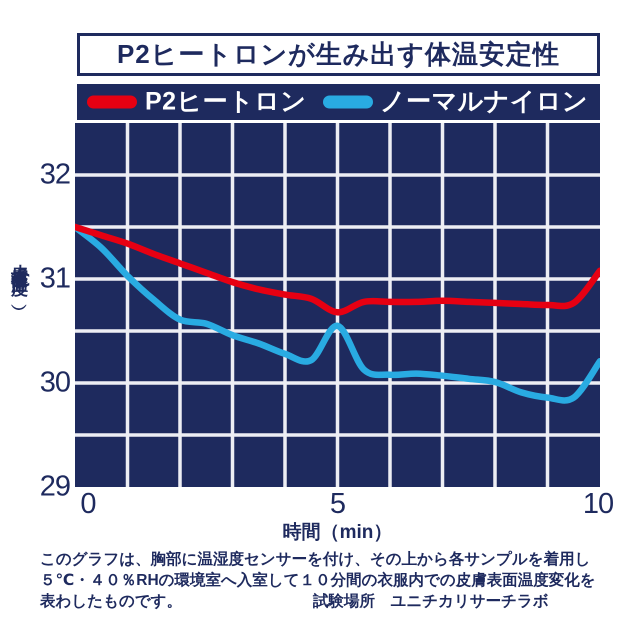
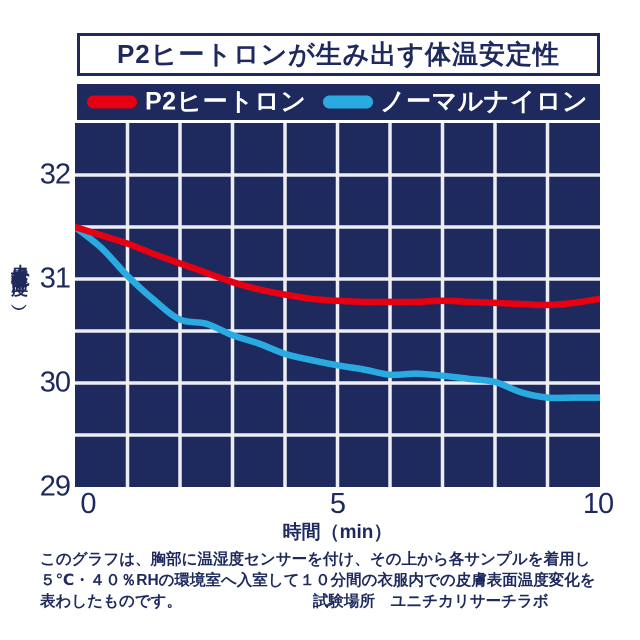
P2ヒートロン/5: 30.68 -> 30.79
ノーマルナイロン/5: 30.55 -> 30.17
P2ヒートロン/10: 31.08 -> 30.81
ノーマルナイロン/10: 30.21 -> 29.86
